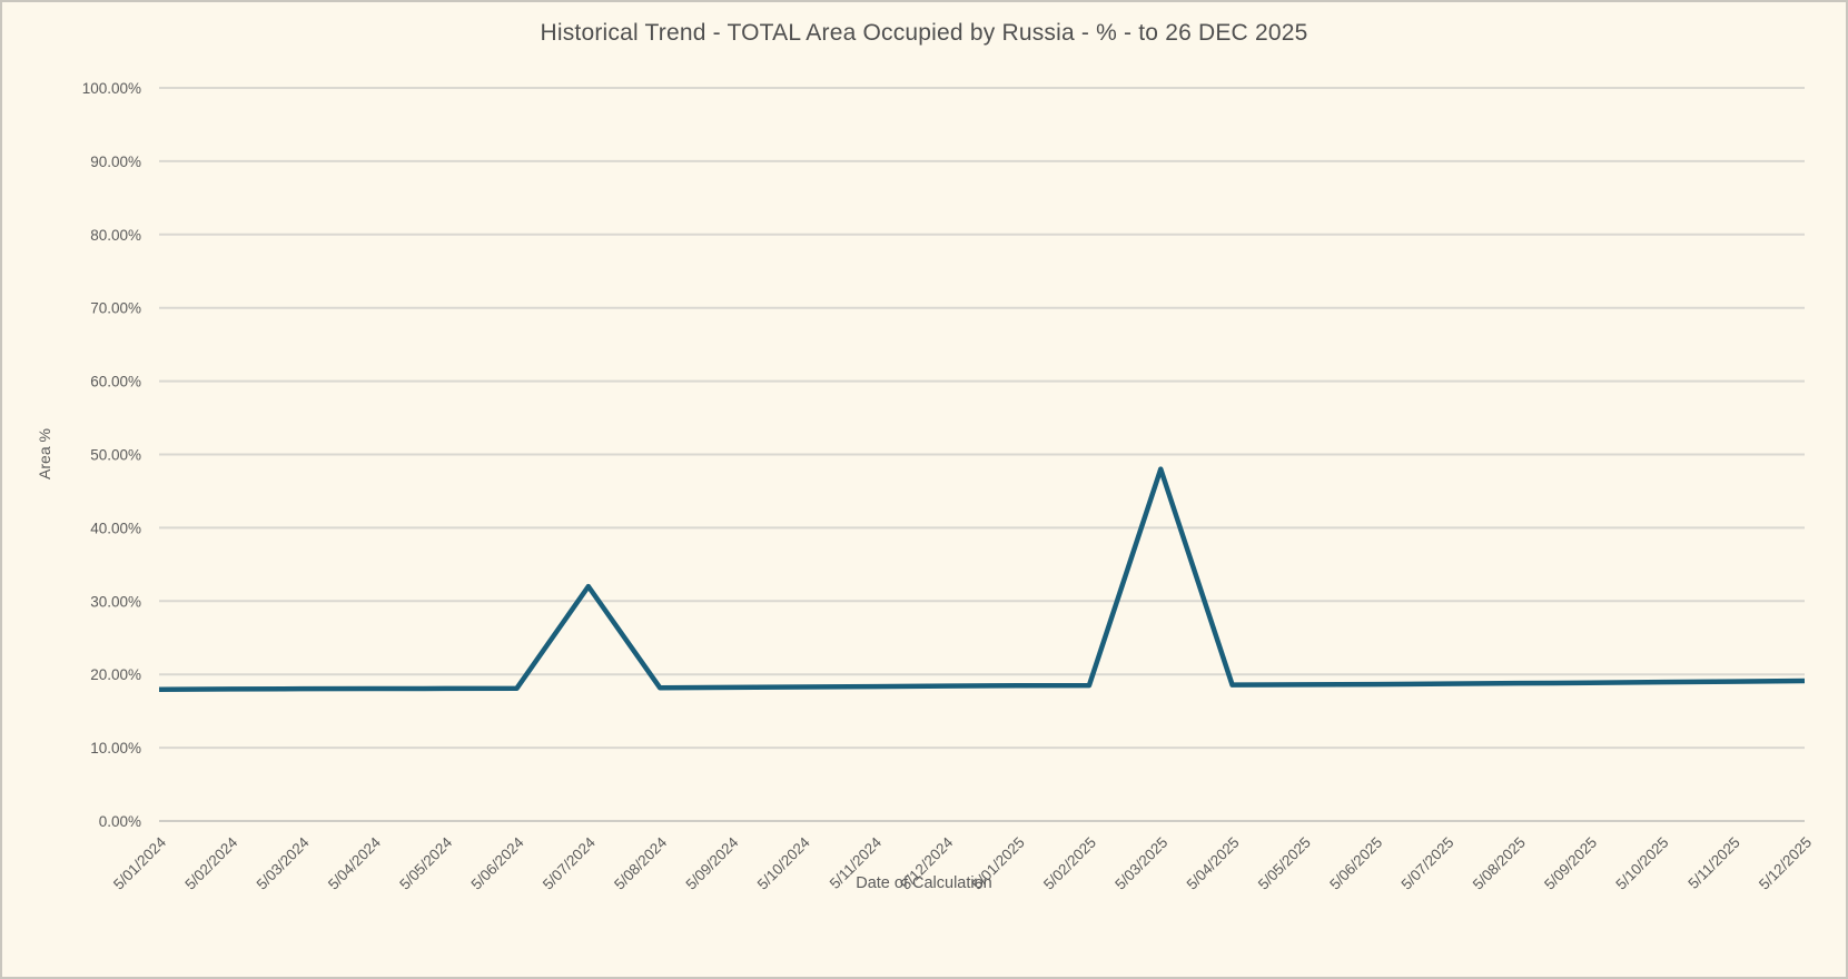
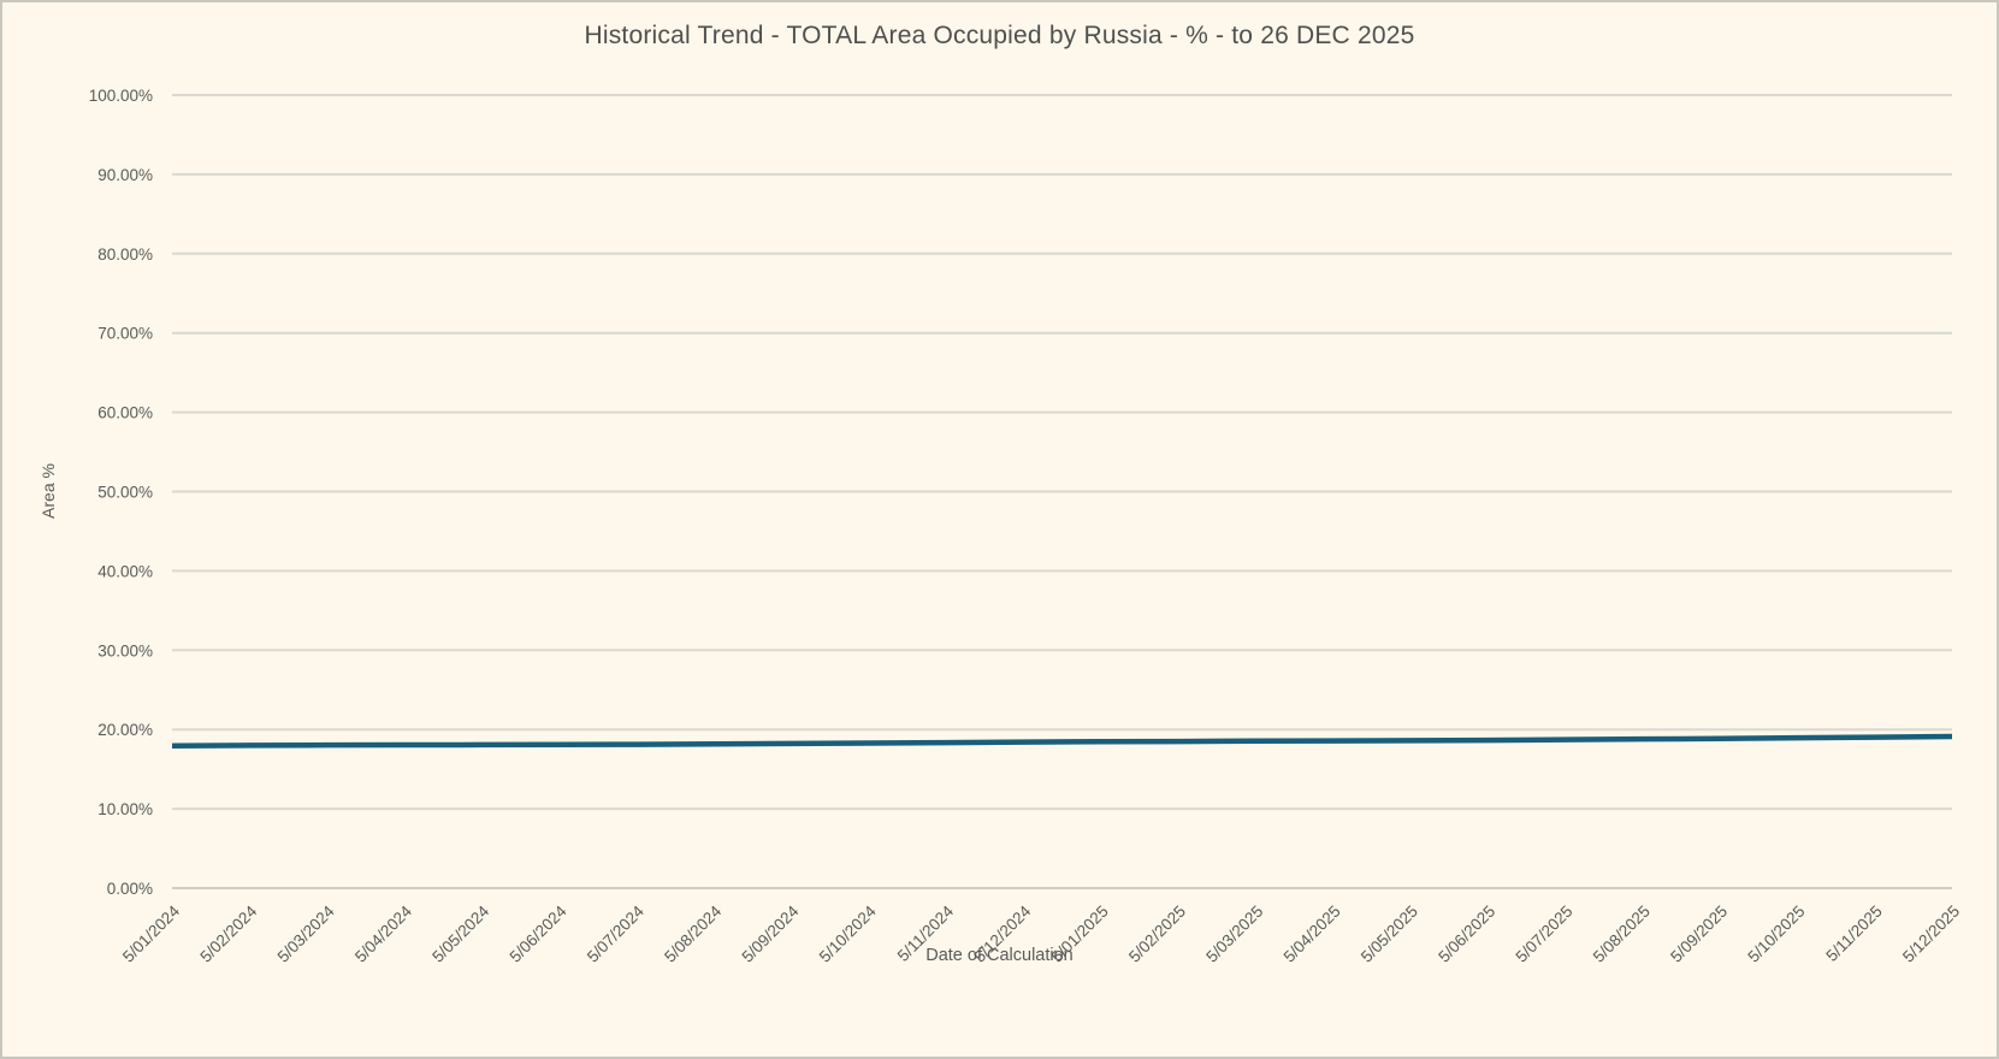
5/07/2024: 32% -> 18%
5/03/2025: 48% -> 19%
